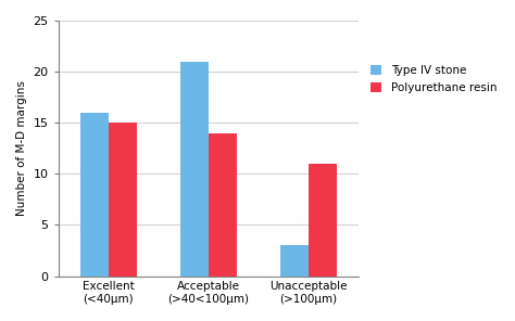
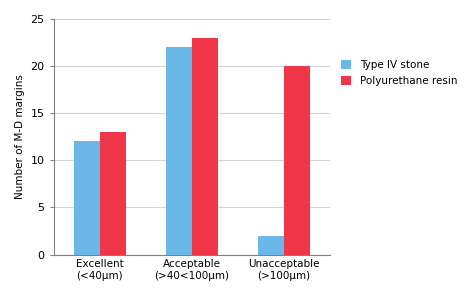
Type IV stone/Excellent (<40μm): 16 -> 12
Polyurethane resin/Excellent (<40μm): 15 -> 13
Type IV stone/Acceptable (>40<100μm): 21 -> 22
Polyurethane resin/Acceptable (>40<100μm): 14 -> 23
Type IV stone/Unacceptable (>100μm): 3 -> 2
Polyurethane resin/Unacceptable (>100μm): 11 -> 20
